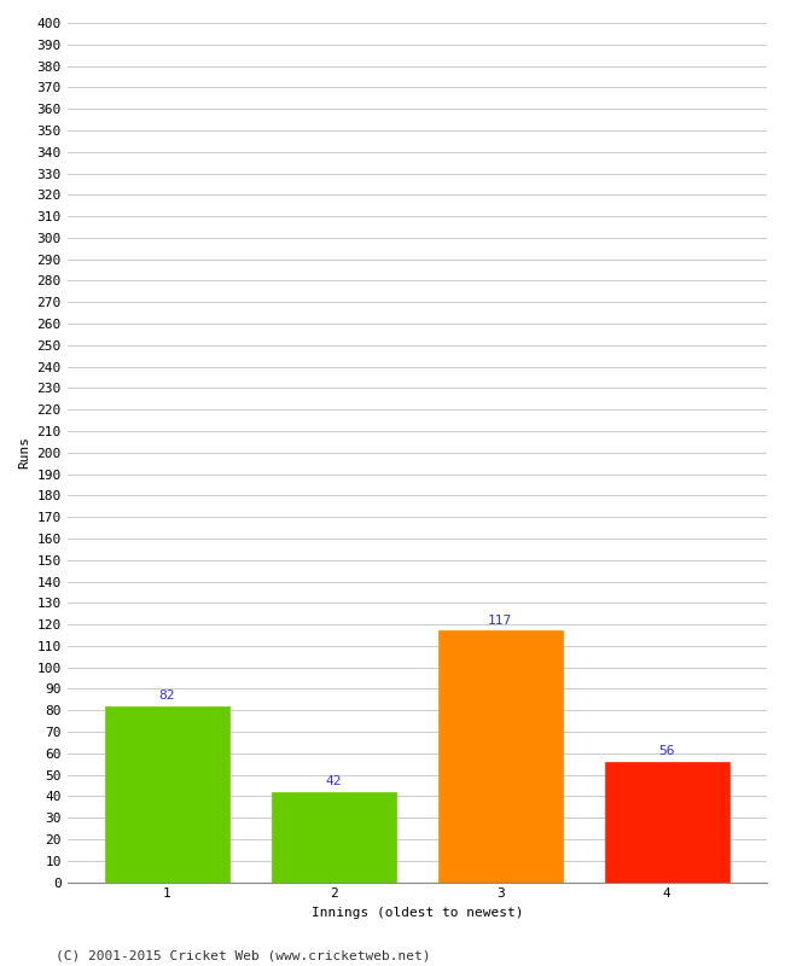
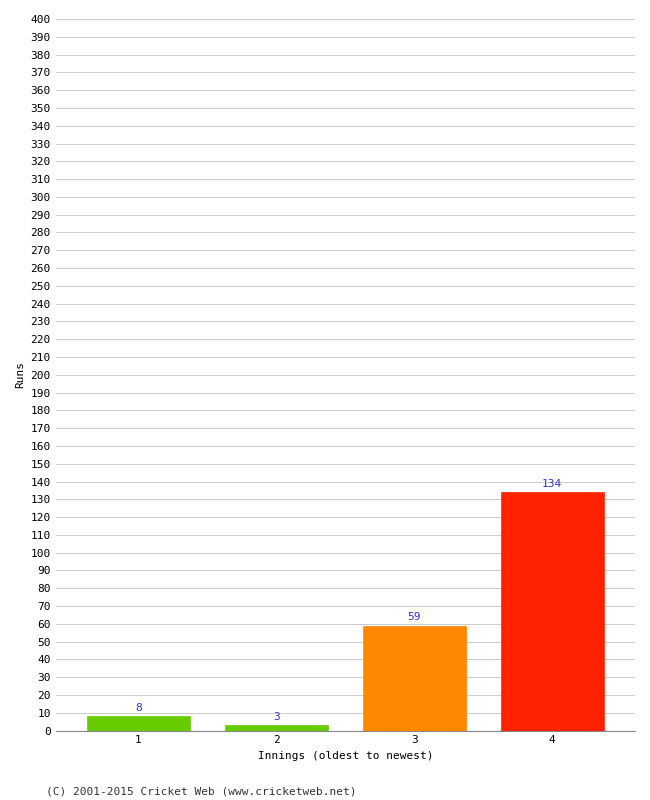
1: 82 -> 8
2: 42 -> 3
3: 117 -> 59
4: 56 -> 134
